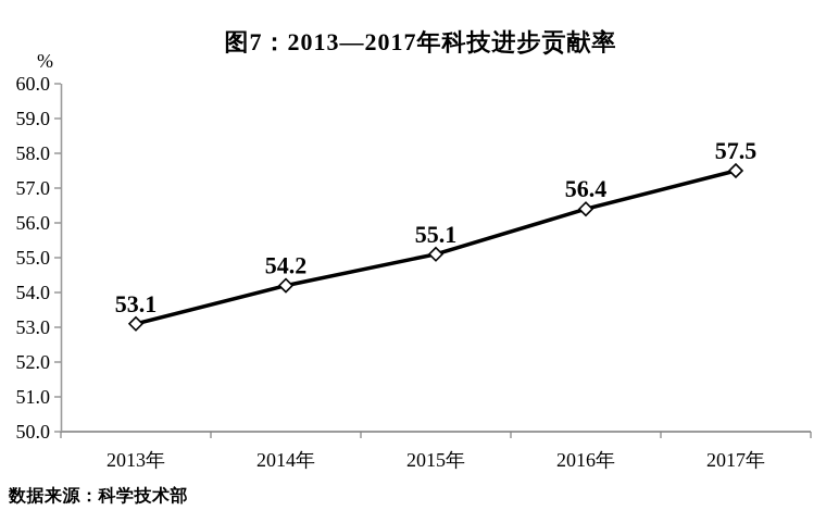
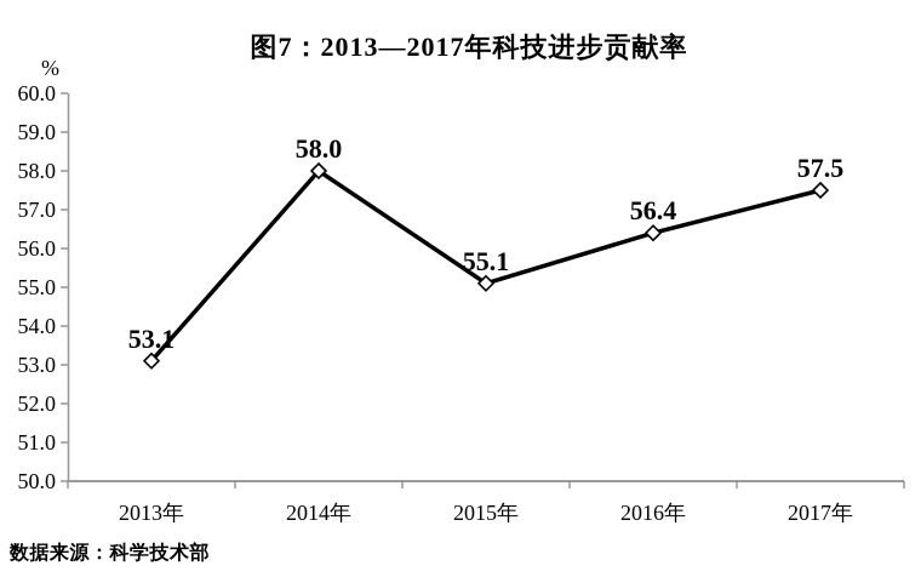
2014年: 54.2 -> 58.0
